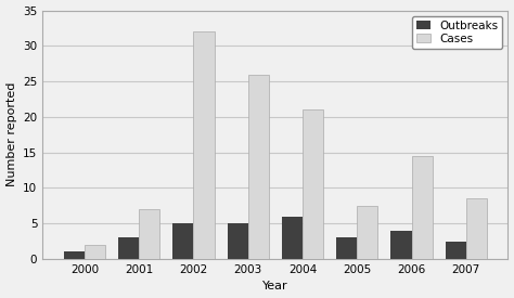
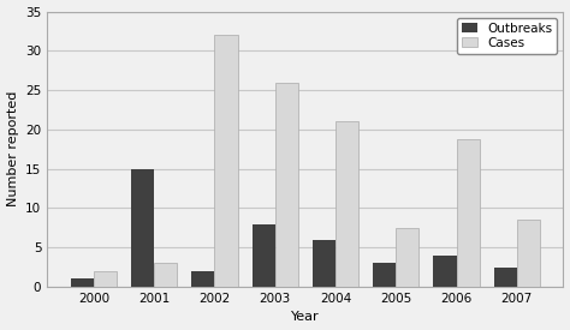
Outbreaks/2001: 3.0 -> 15.0
Cases/2001: 7.0 -> 3.0
Outbreaks/2002: 5.0 -> 2.0
Outbreaks/2003: 5.0 -> 8.0
Cases/2006: 14.5 -> 18.8
